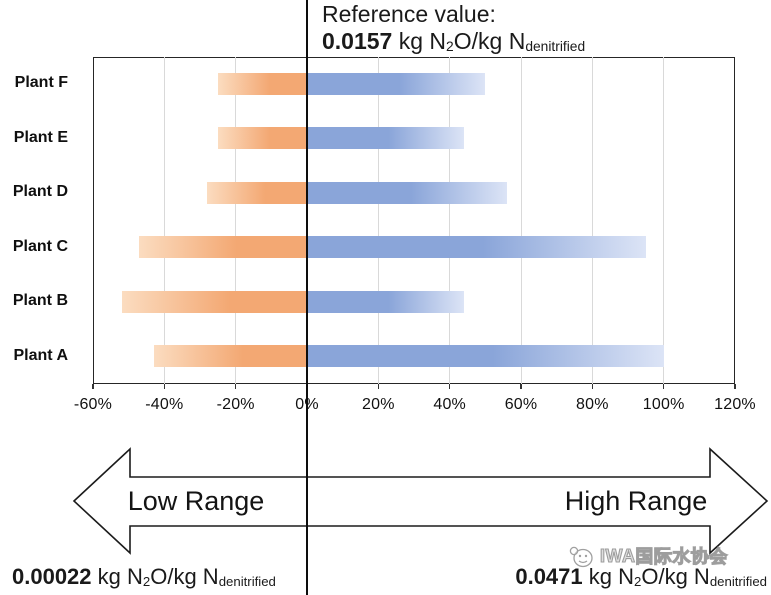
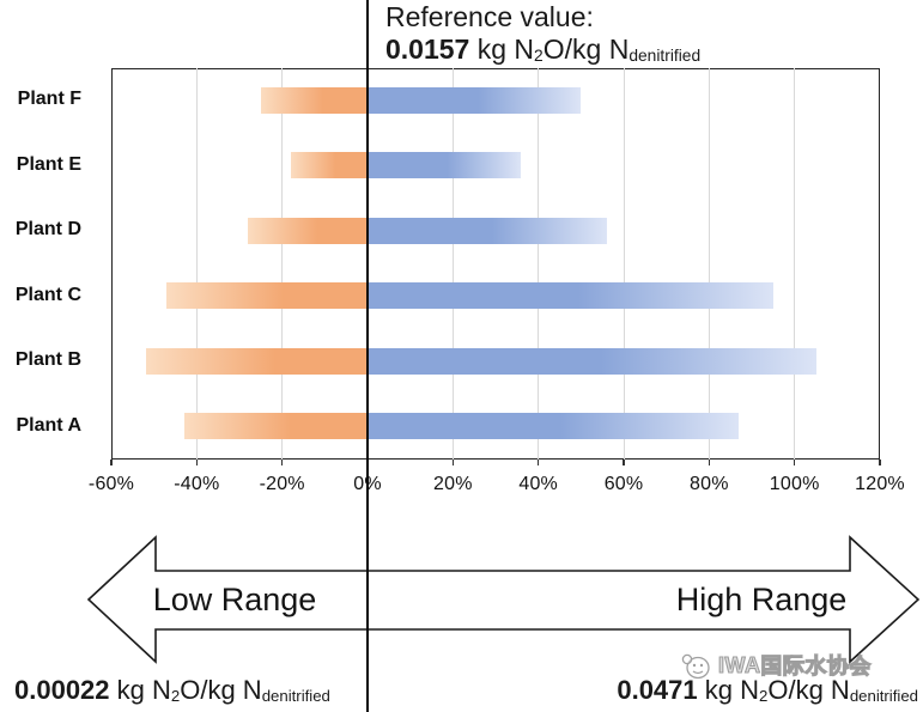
Low Range/Plant E: -25% -> -18%
High Range/Plant E: 44% -> 36%
High Range/Plant B: 44% -> 105%
High Range/Plant A: 100% -> 87%
